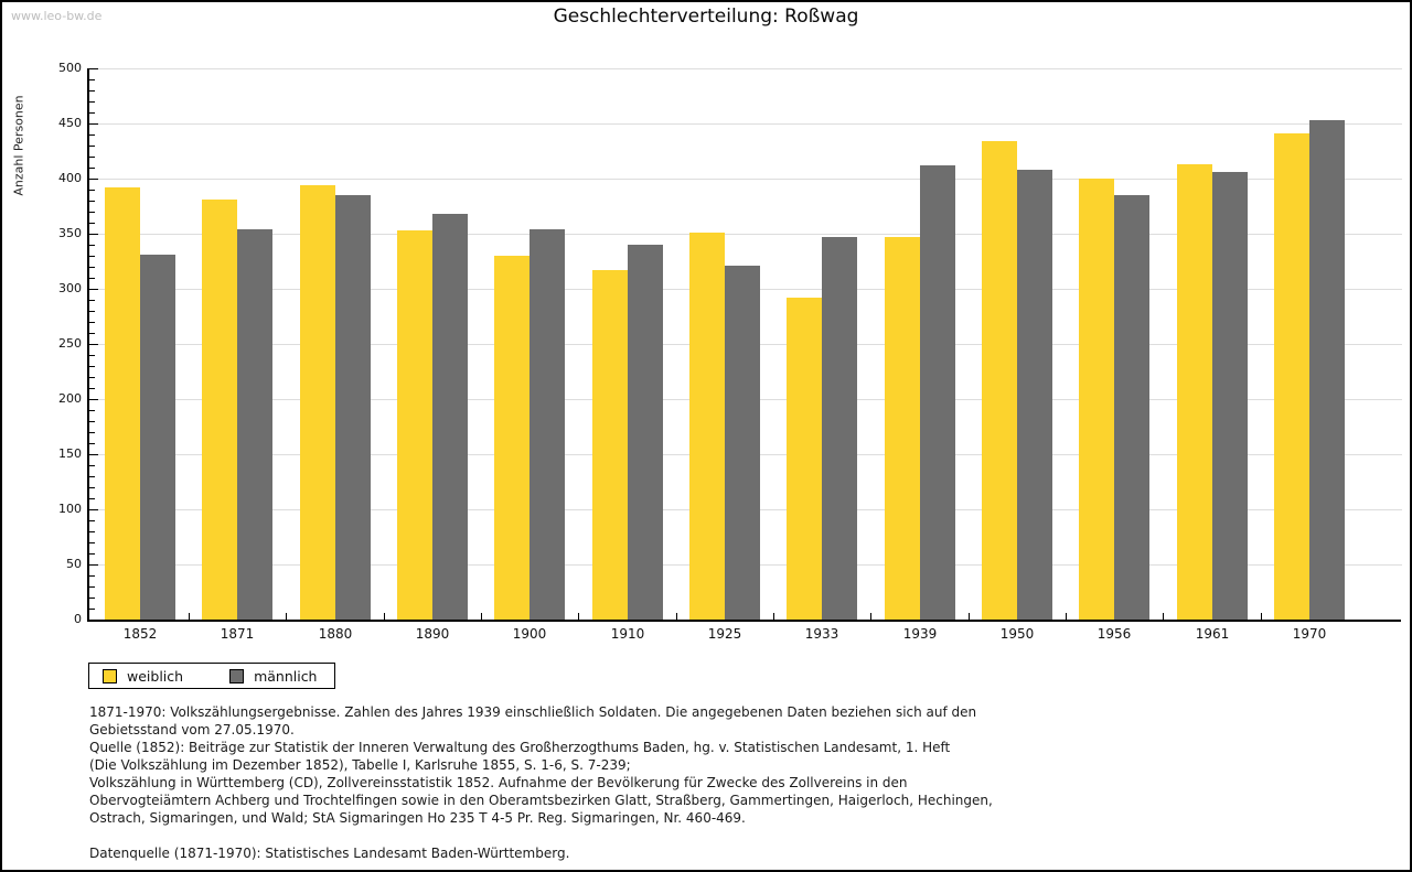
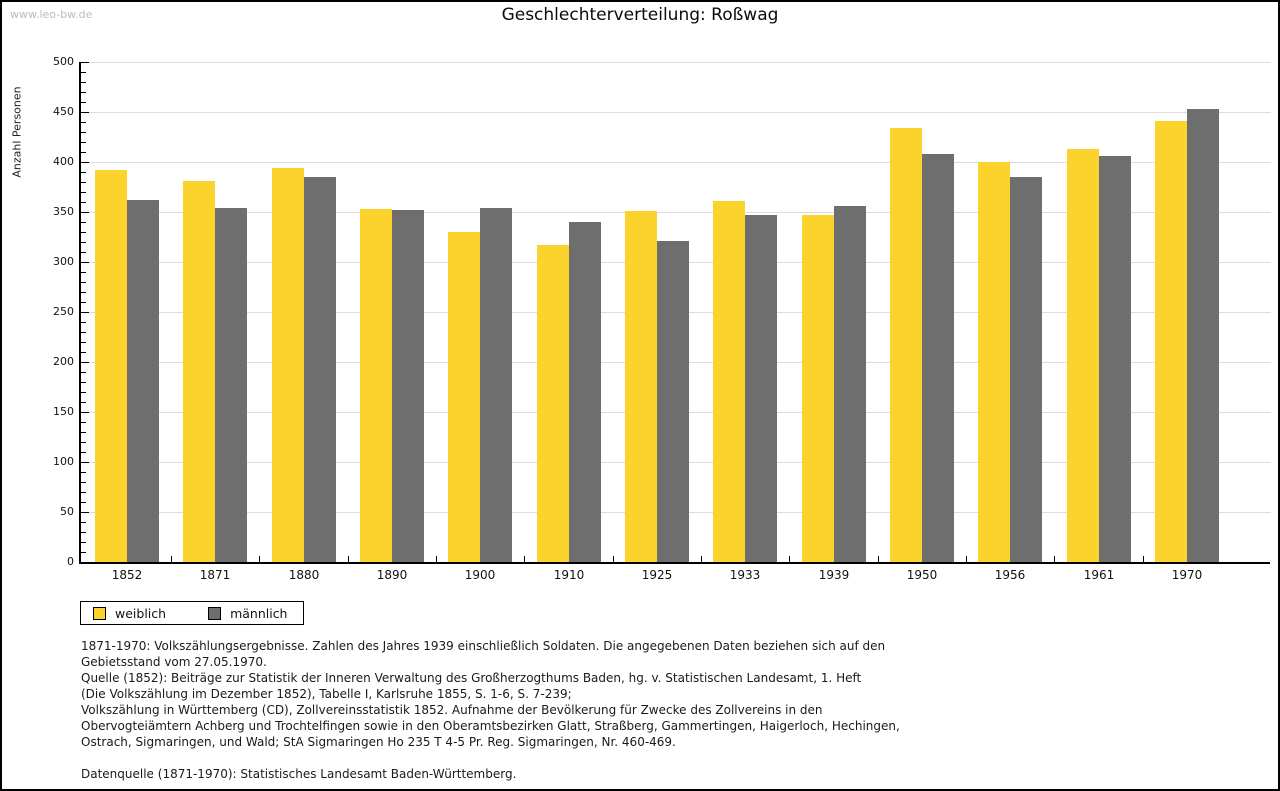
männlich/1852: 331 -> 362
männlich/1890: 368 -> 352
weiblich/1933: 292 -> 361
männlich/1939: 412 -> 356
